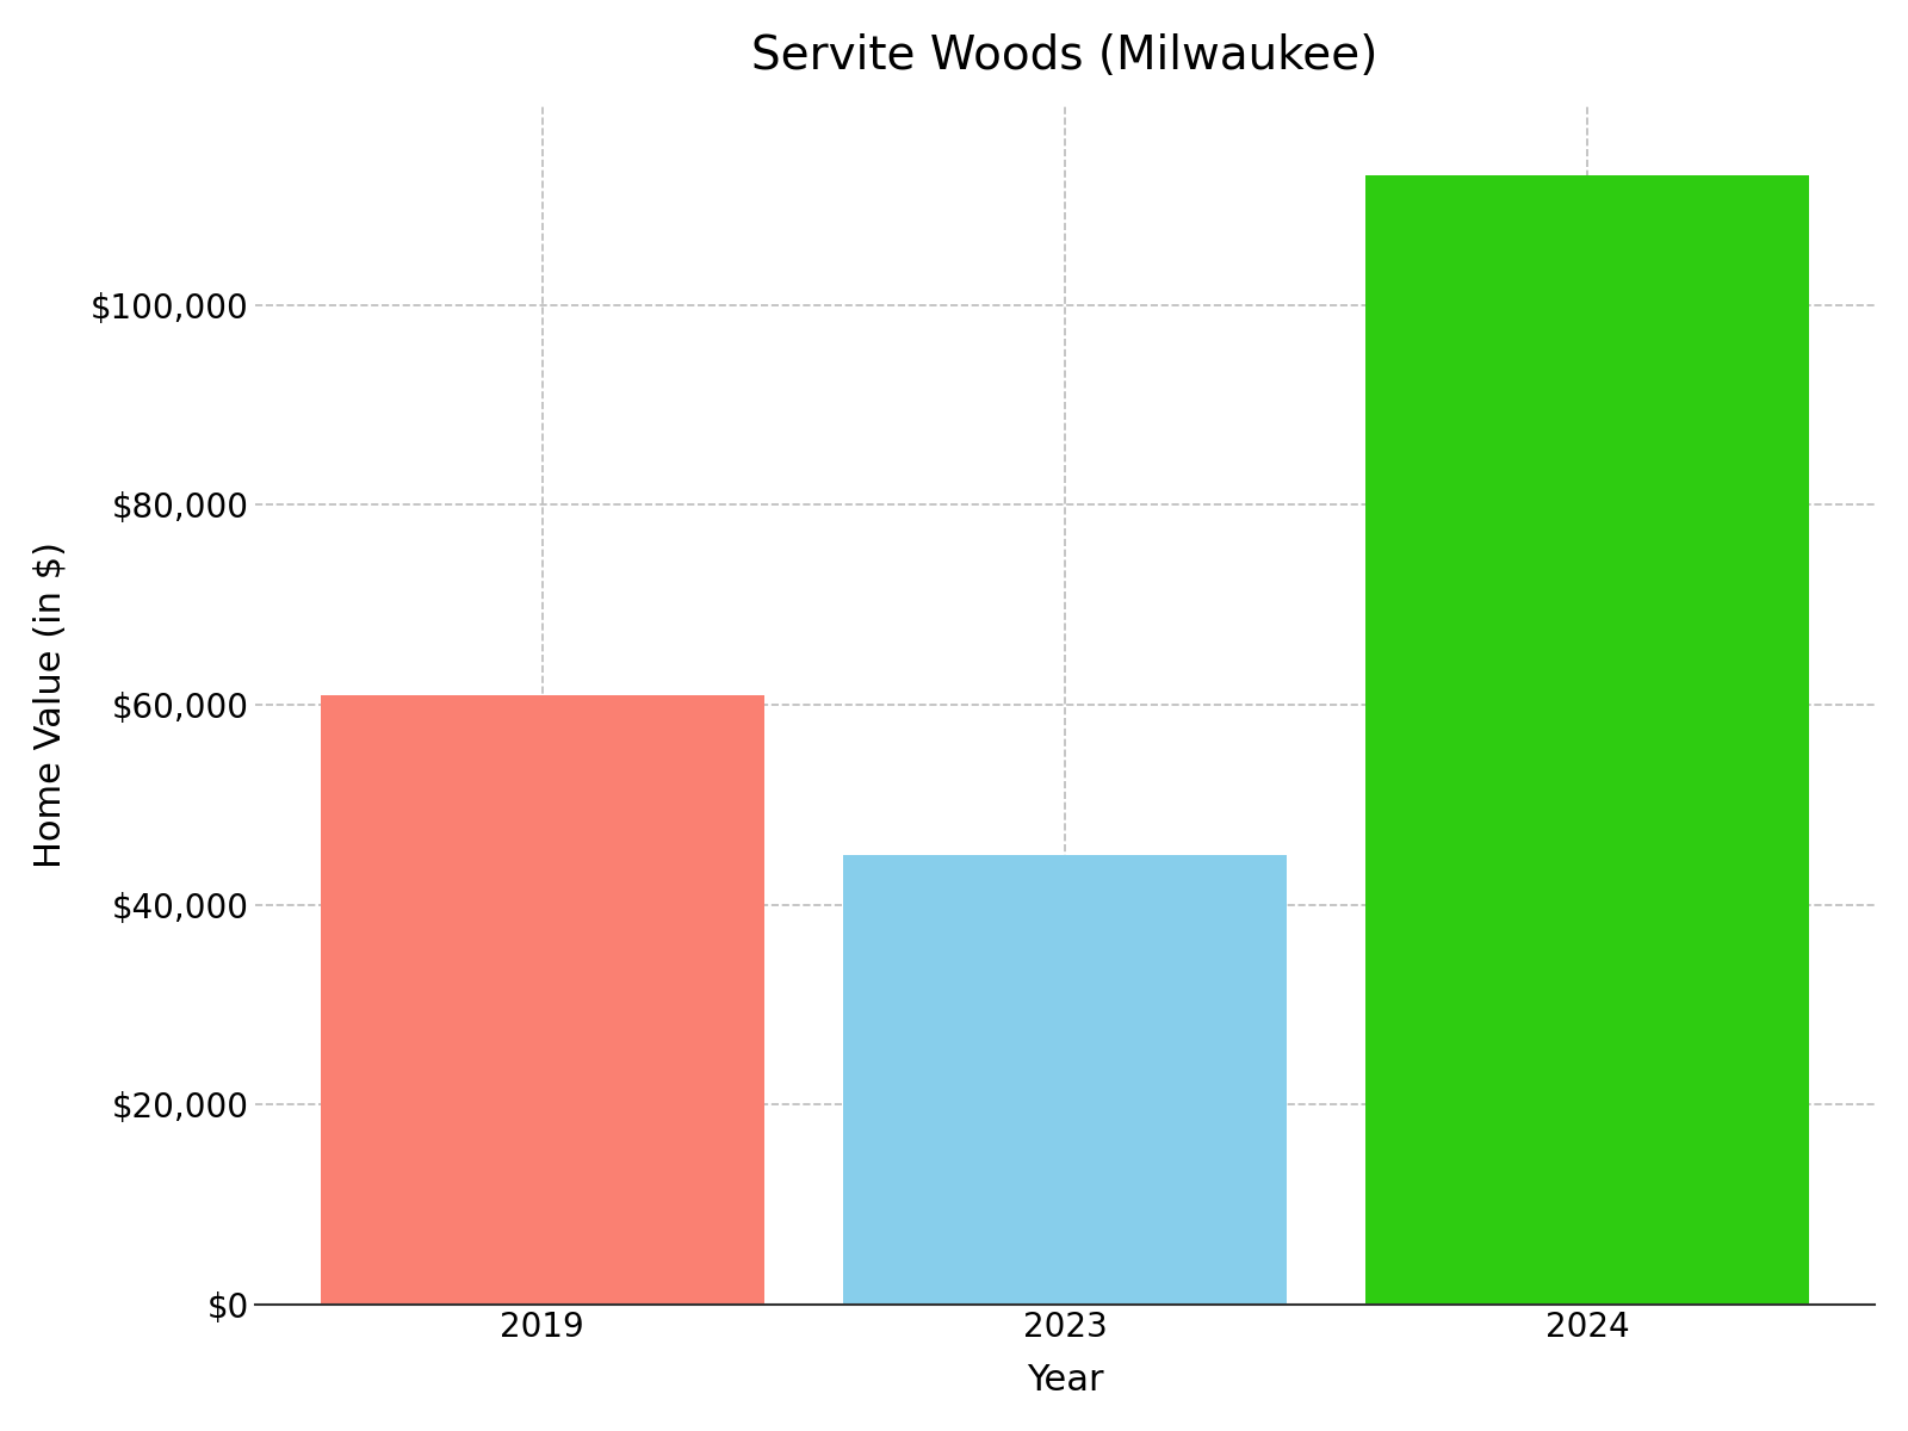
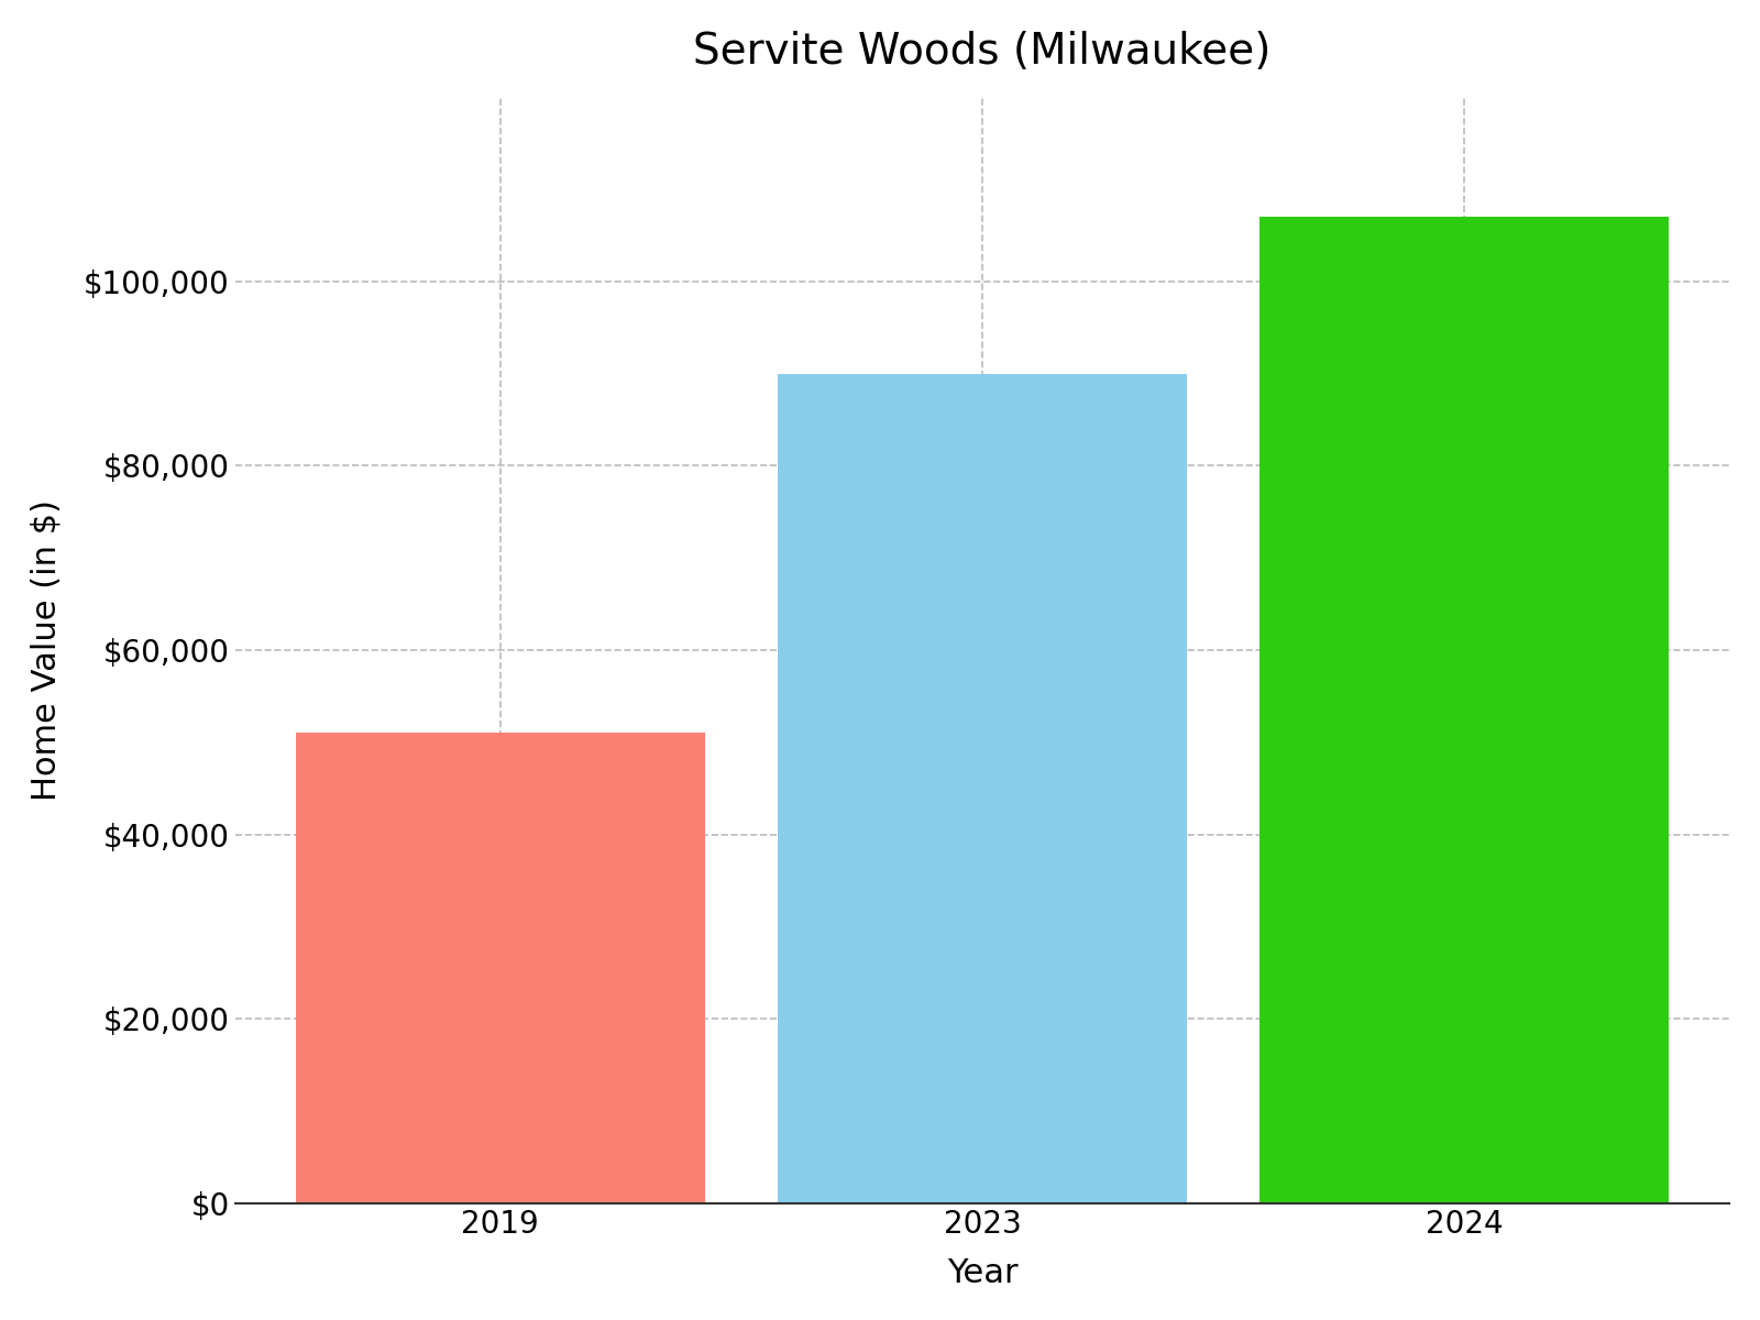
2019: $61,000 -> $51,000
2023: $45,000 -> $90,000
2024: $113,000 -> $107,000
